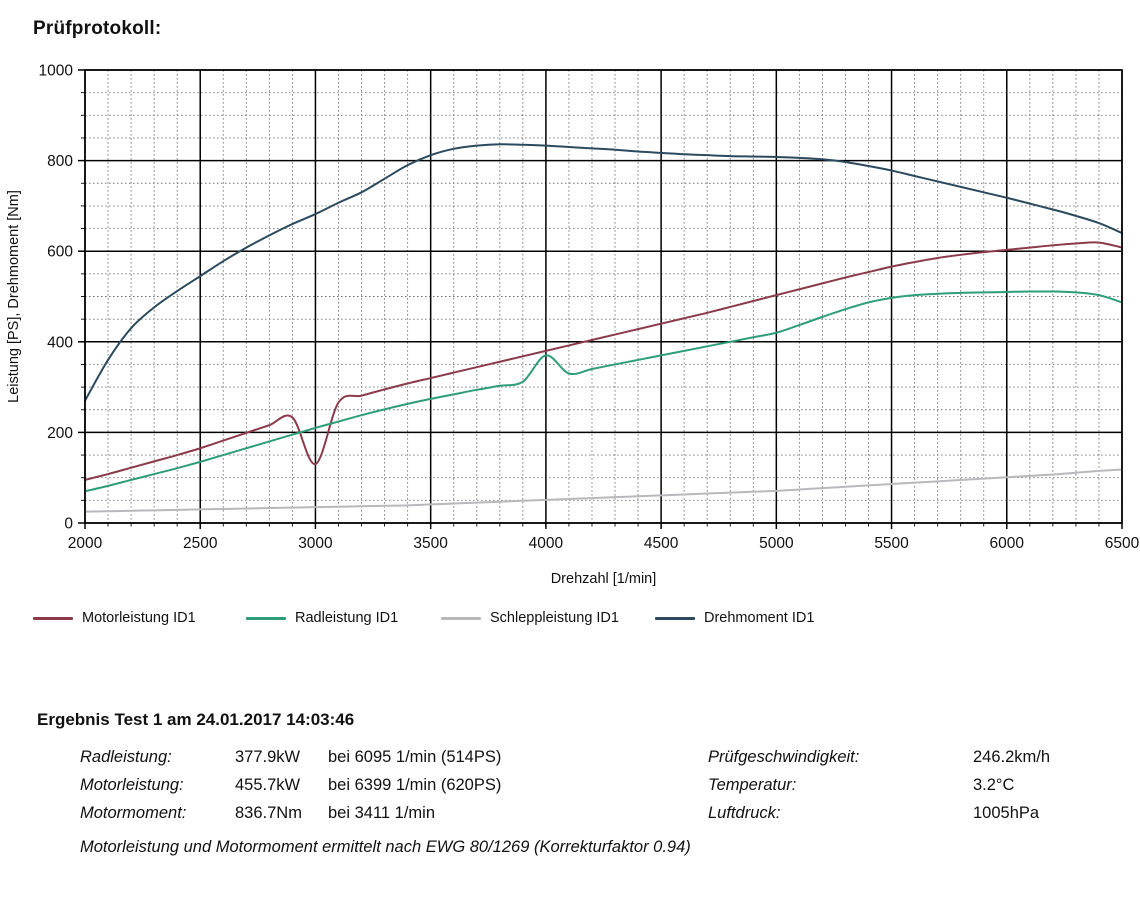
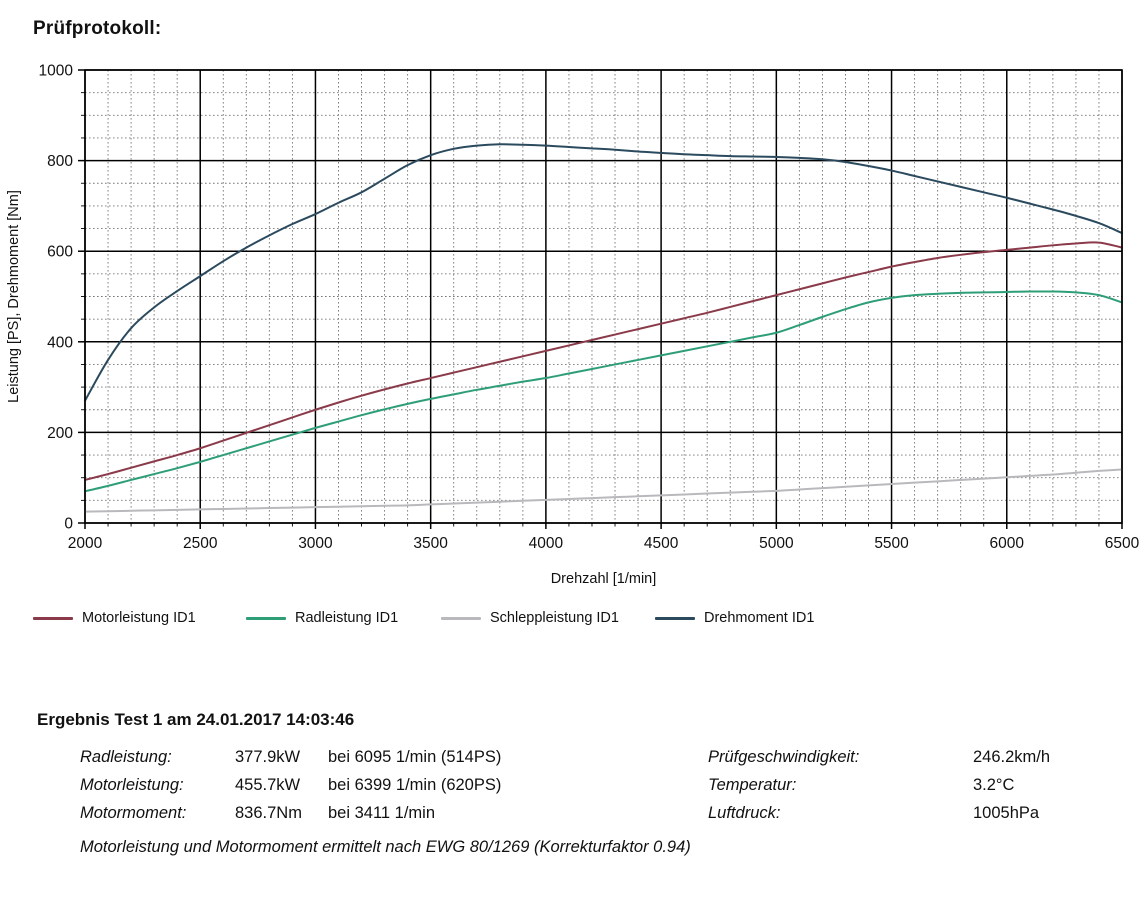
Motorleistung ID1/3000: 130 -> 250
Radleistung ID1/4000: 370 -> 320
